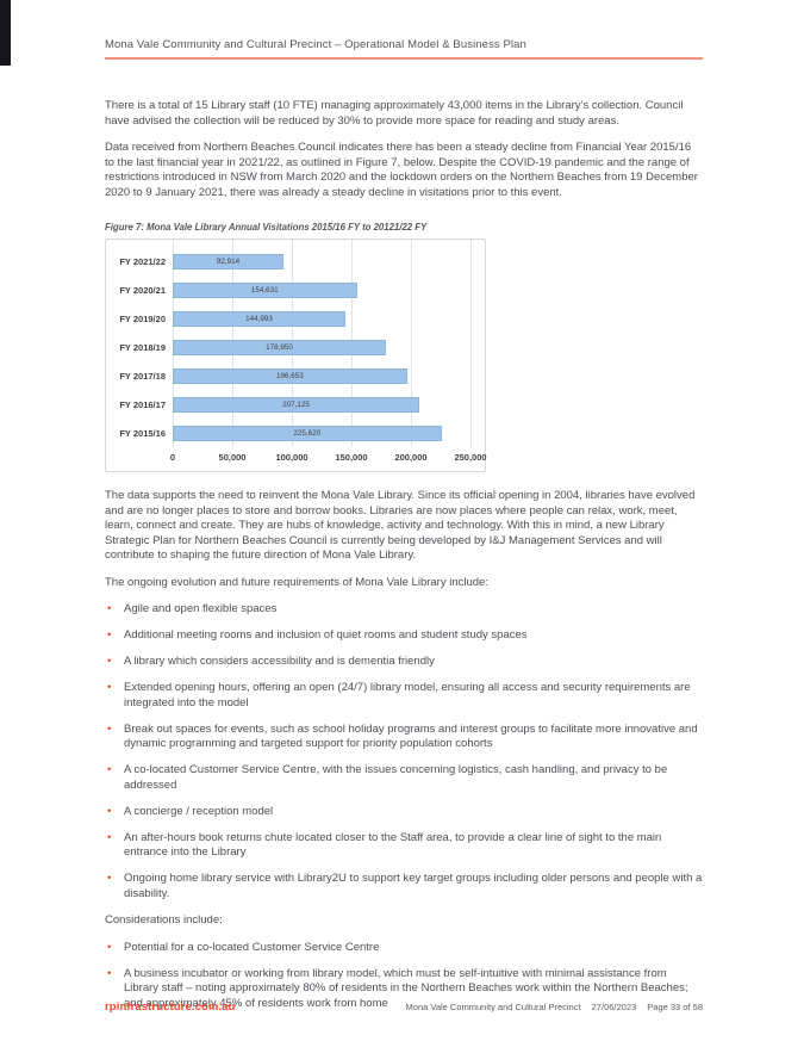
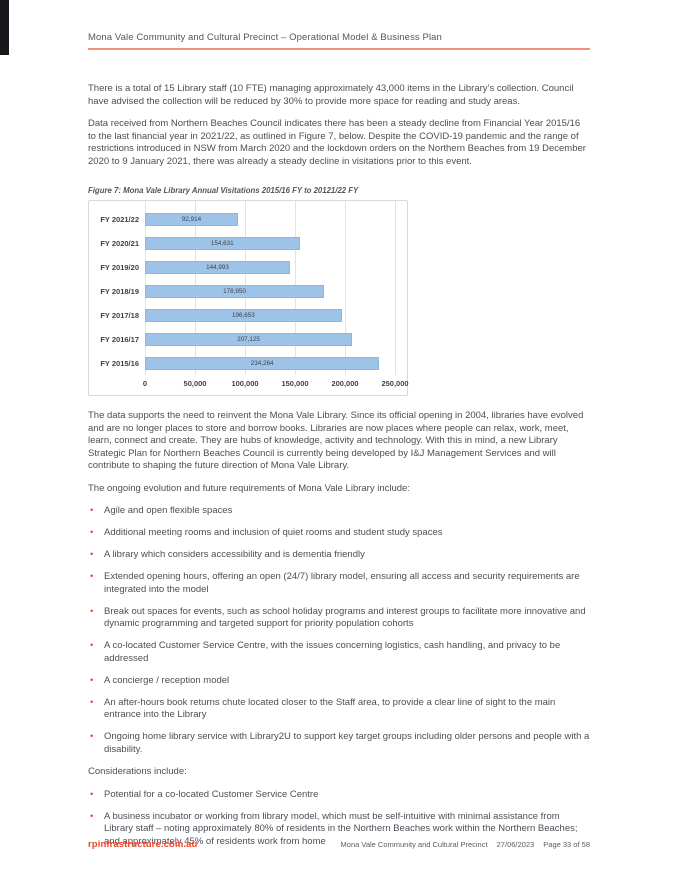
FY 2015/16: 225,620 -> 234,264
